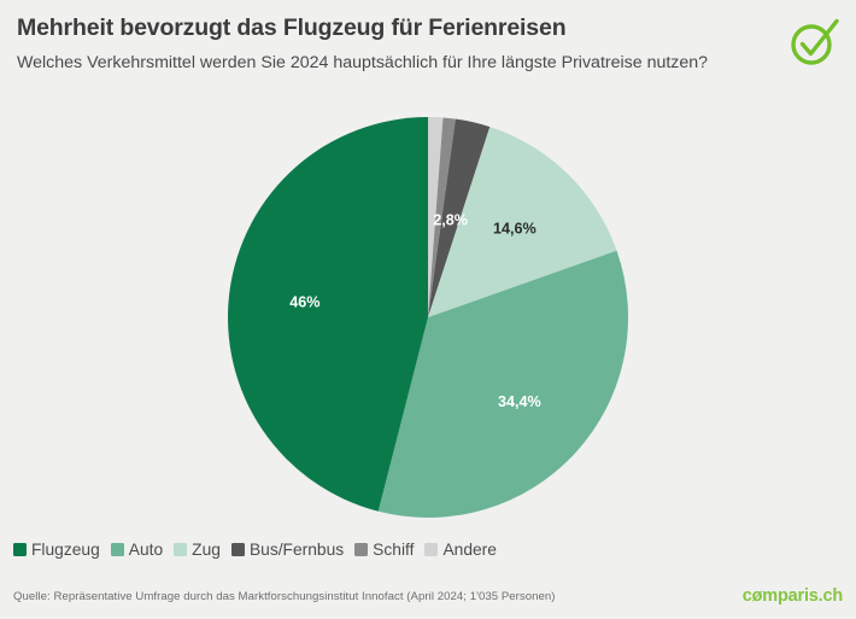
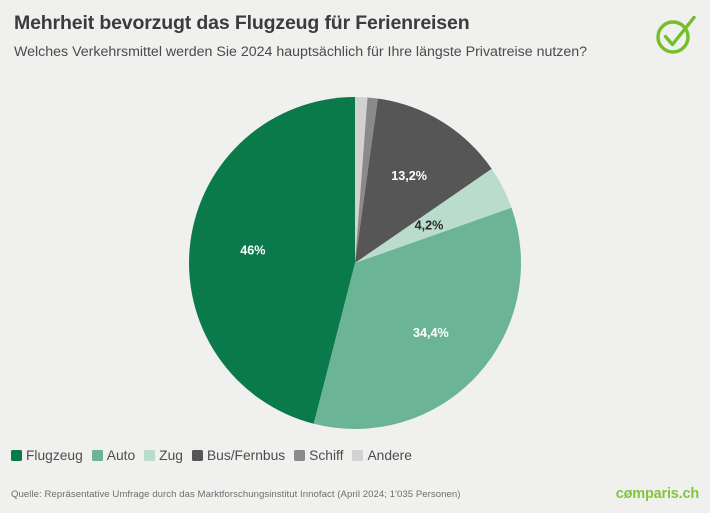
Zug: 14,6% -> 4,2%
Bus/Fernbus: 2,8% -> 13,2%
